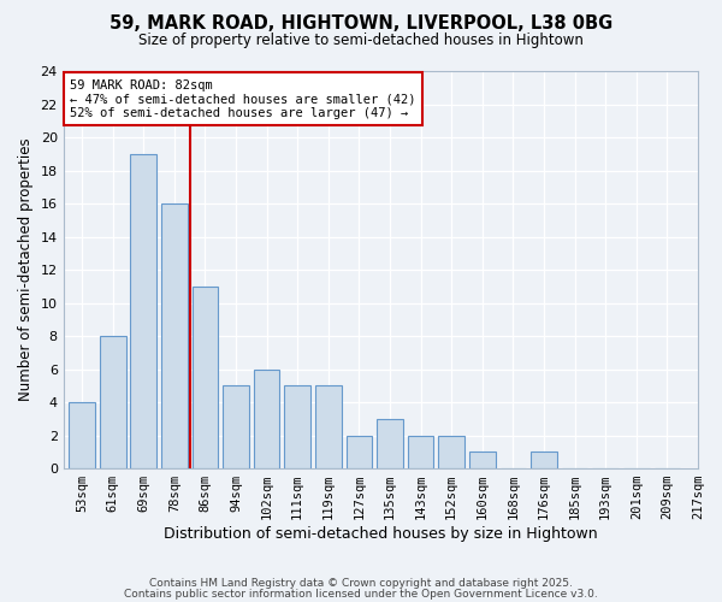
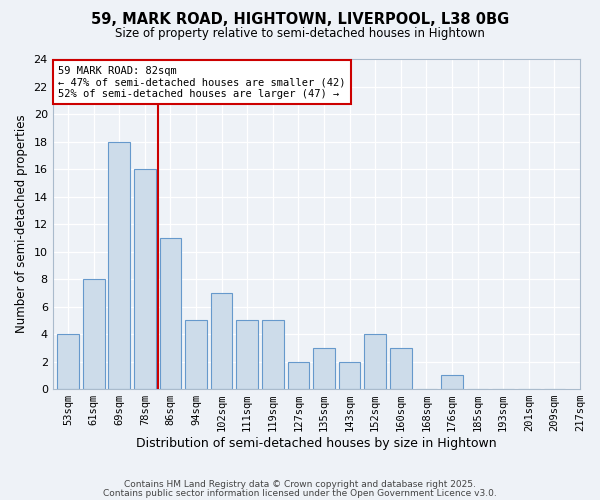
69sqm: 19 -> 18
102sqm: 6 -> 7
152sqm: 2 -> 4
160sqm: 1 -> 3
